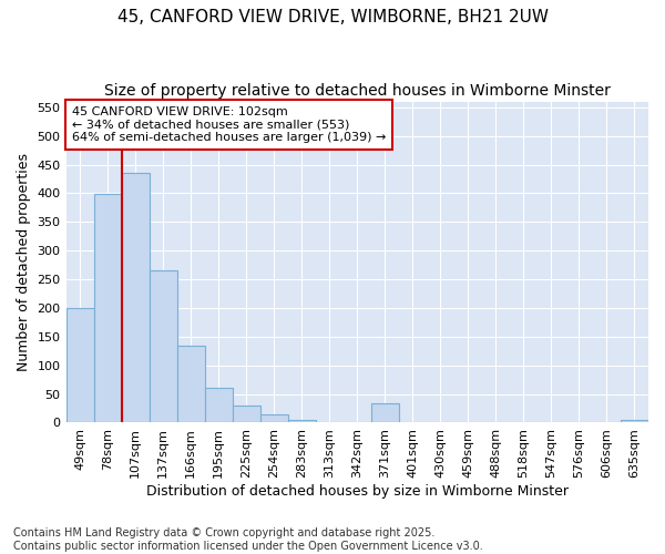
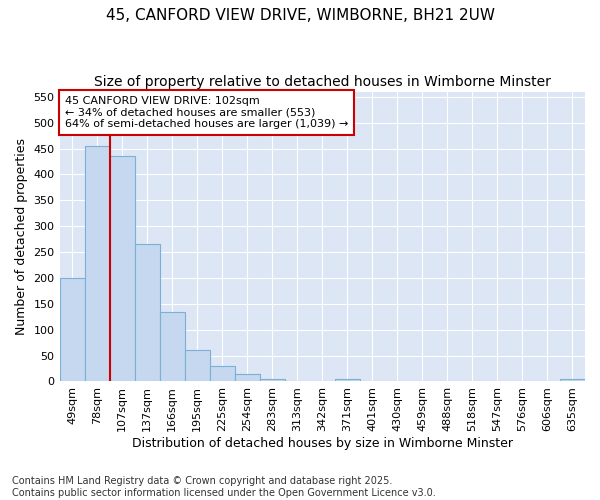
78sqm: 398 -> 455
371sqm: 34 -> 5
